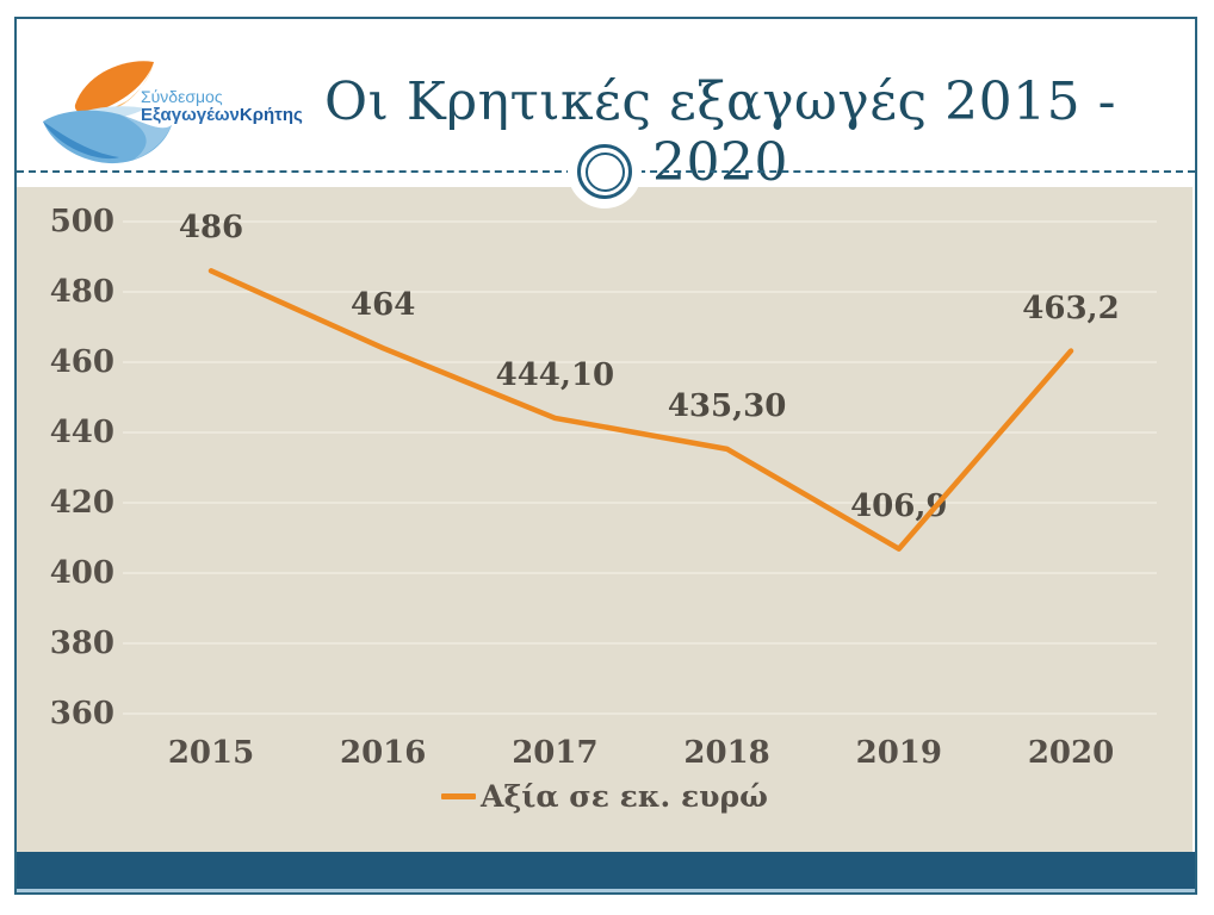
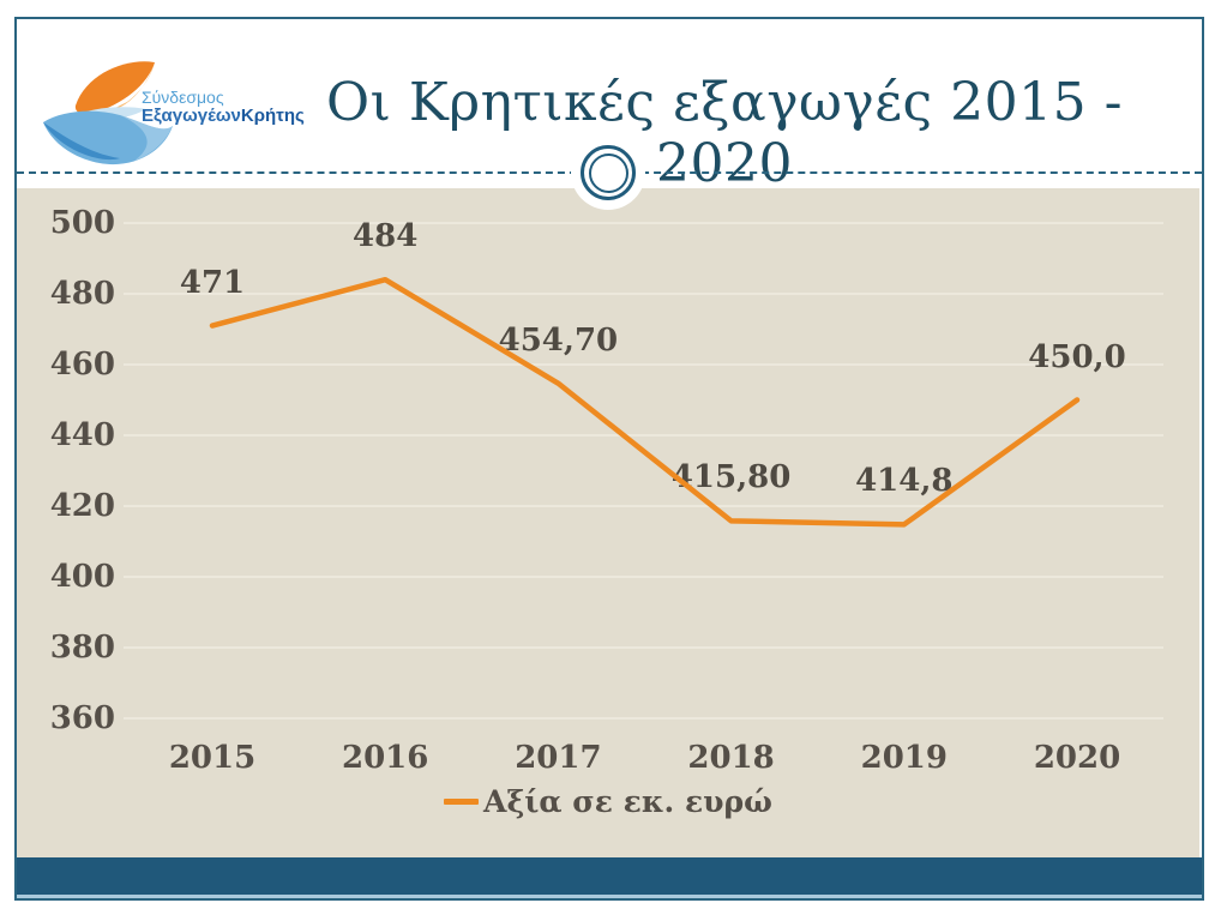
2015: 486 -> 471
2016: 464 -> 484
2017: 444,10 -> 454,70
2018: 435,30 -> 415,80
2019: 406,9 -> 414,8
2020: 463,2 -> 450,0
